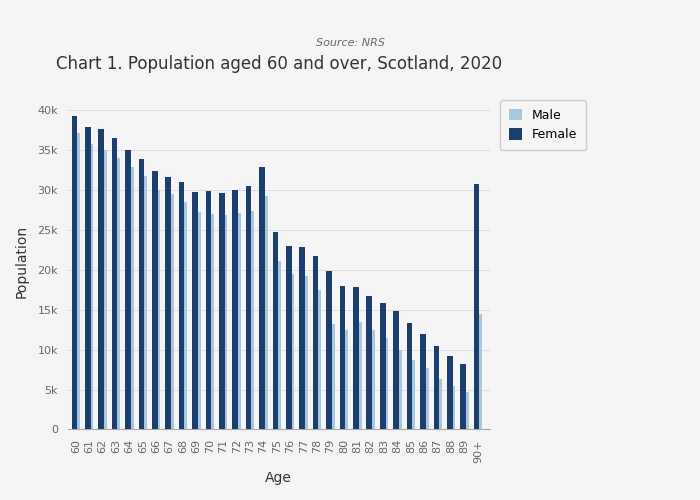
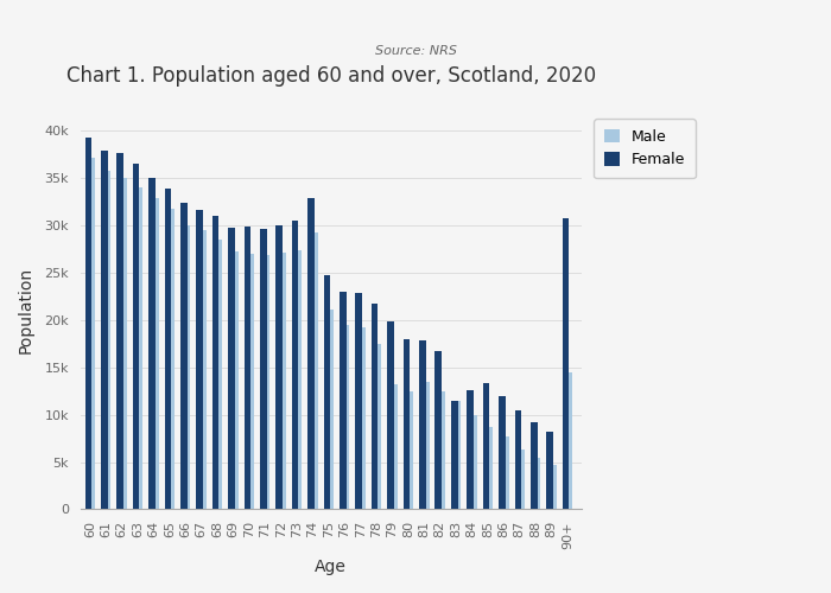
Female/83: 15.8k -> 11.4k
Female/84: 14.8k -> 12.6k
